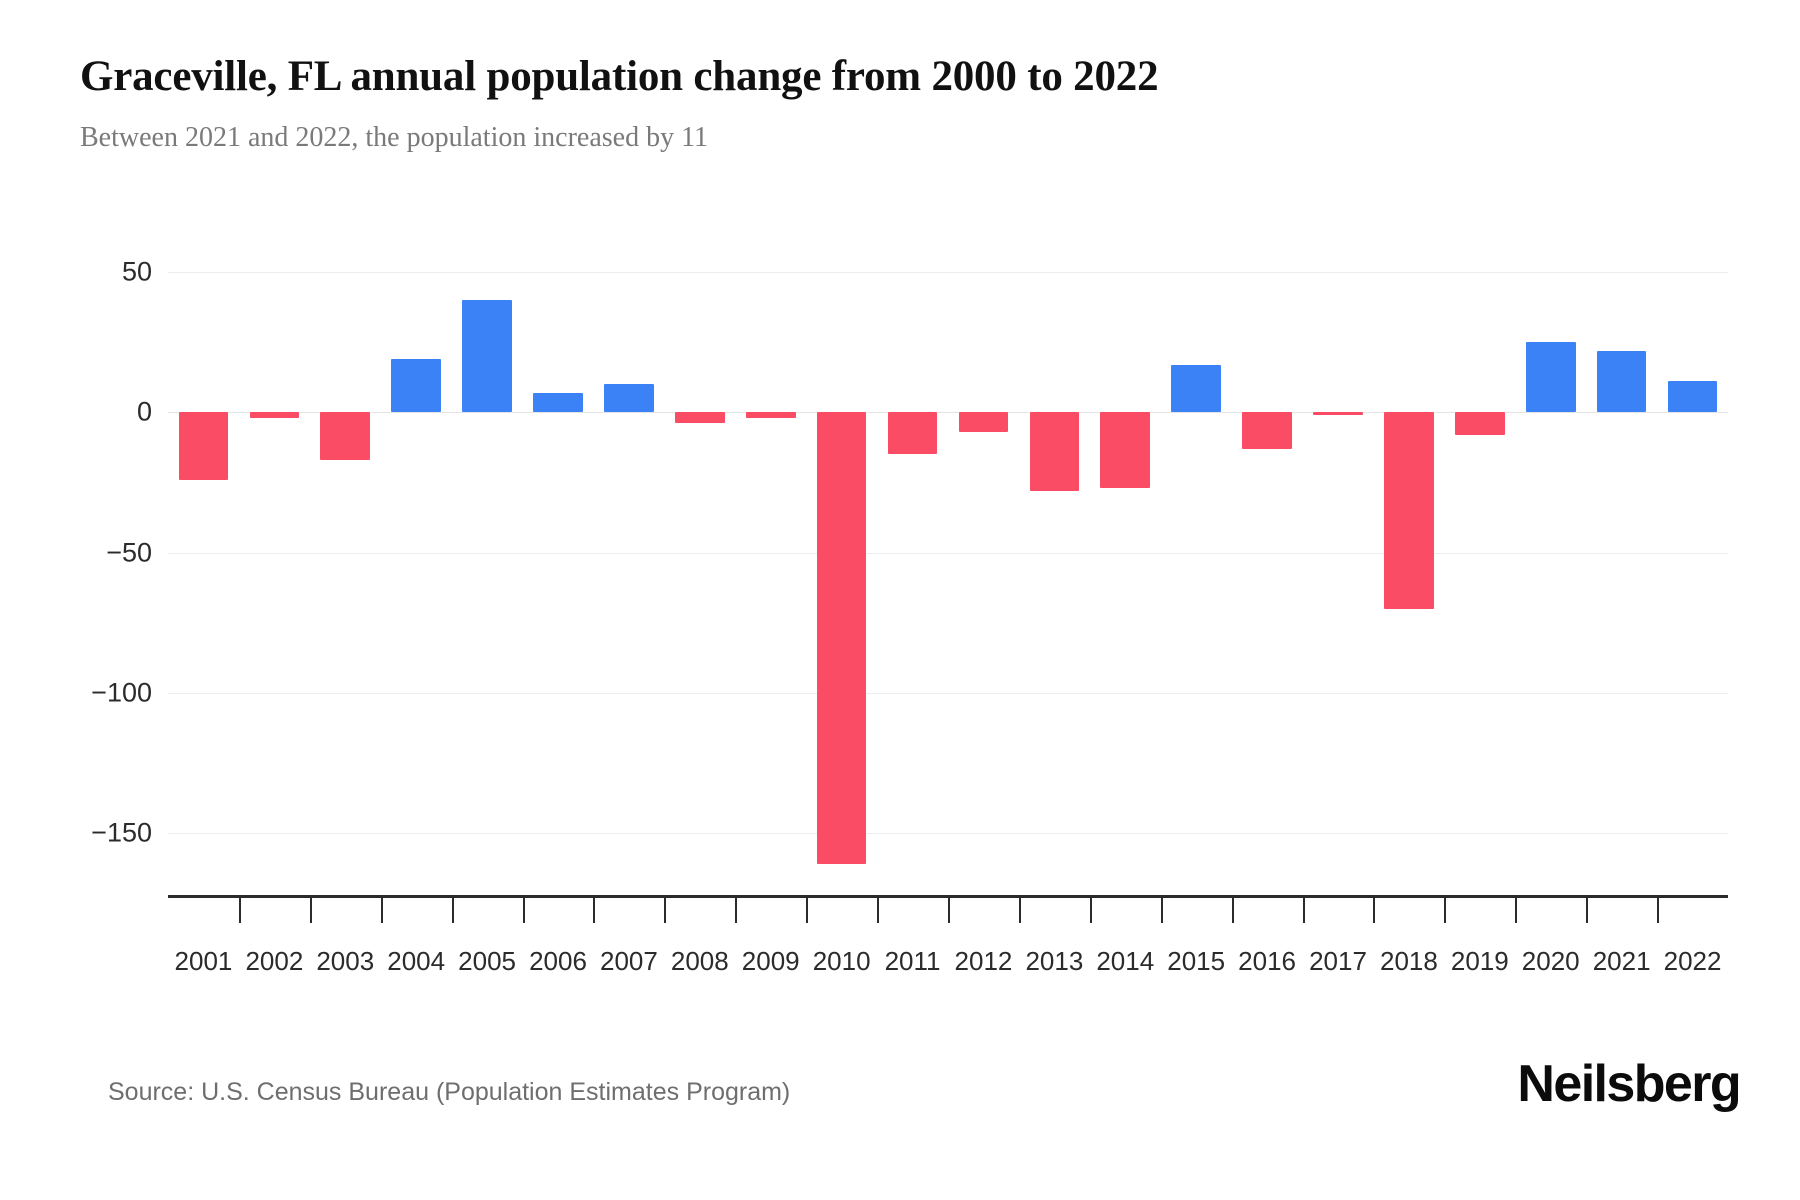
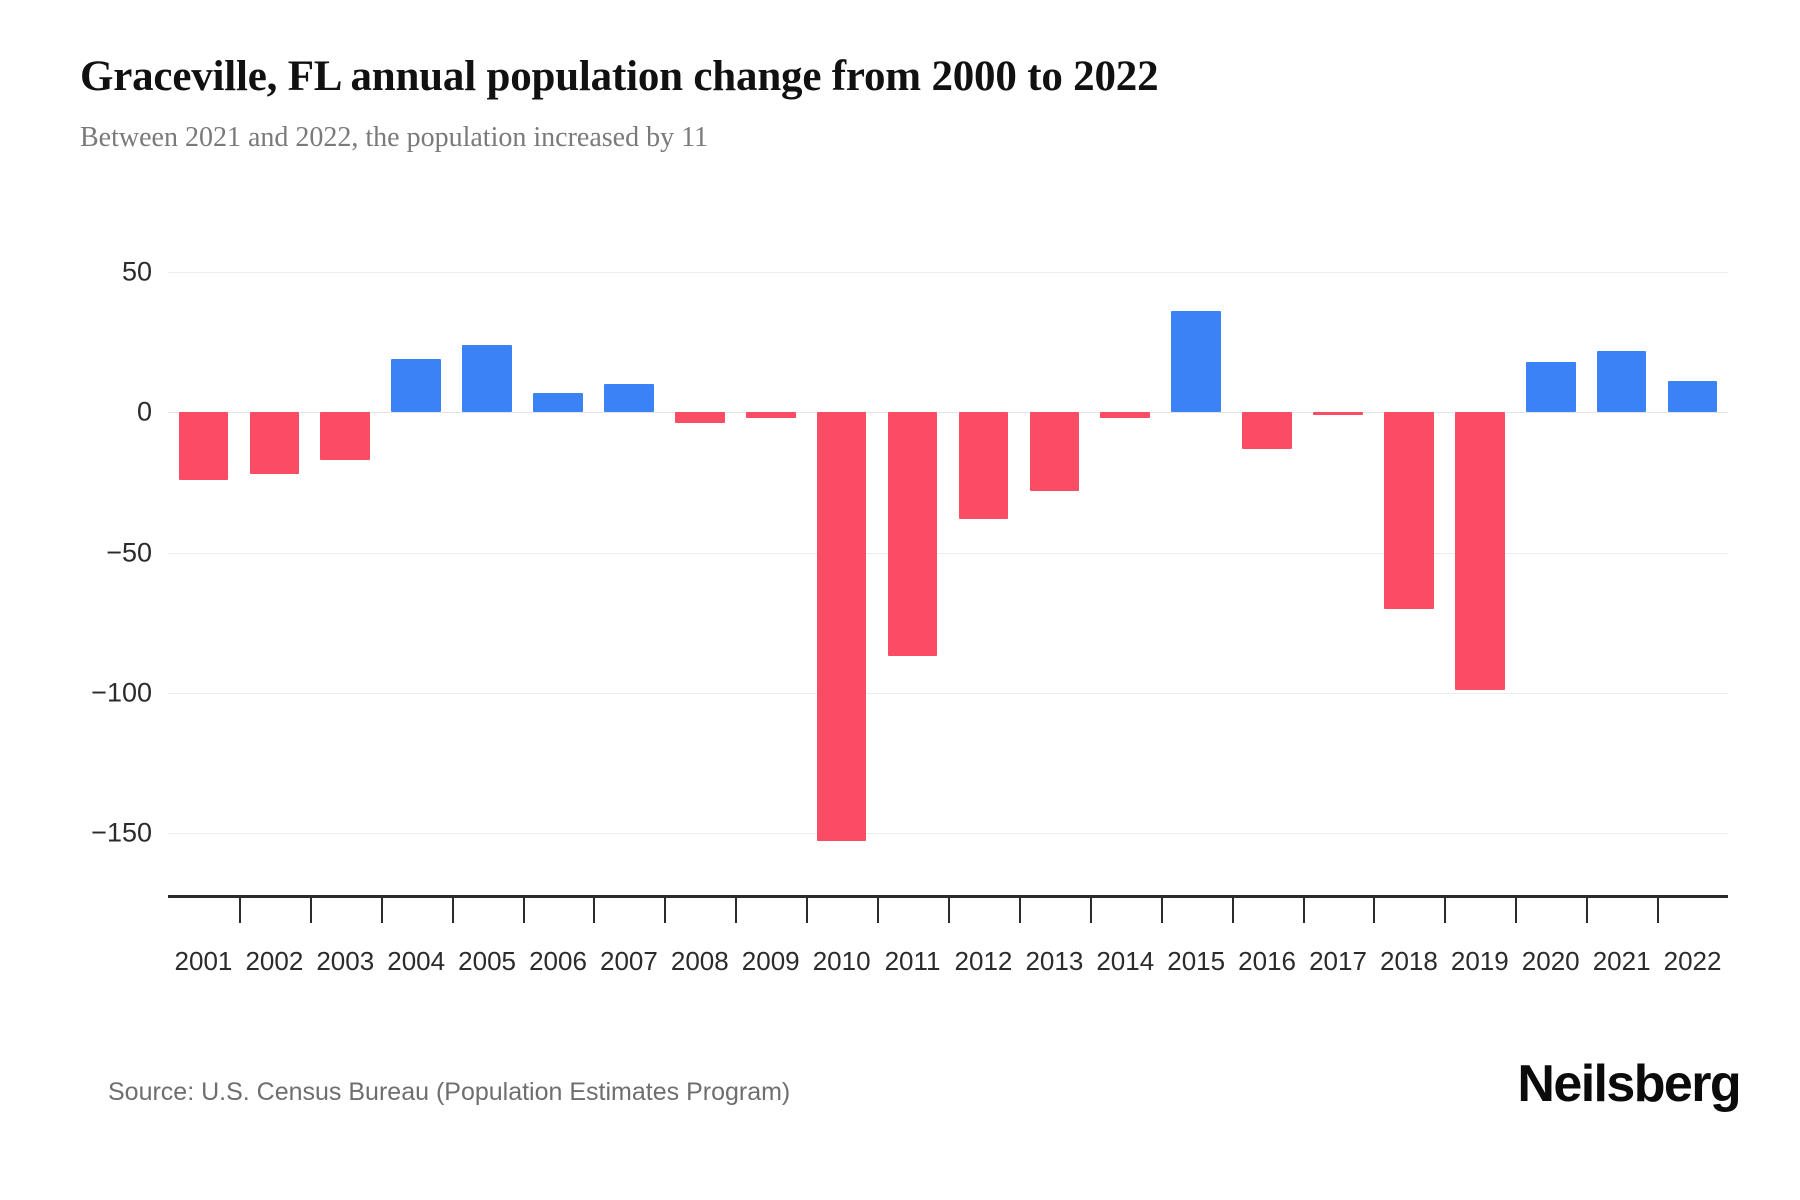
2002: -2 -> -22
2005: 40 -> 24
2010: -161 -> -153
2011: -15 -> -87
2012: -7 -> -38
2014: -27 -> -2
2015: 17 -> 36
2019: -8 -> -99
2020: 25 -> 18
